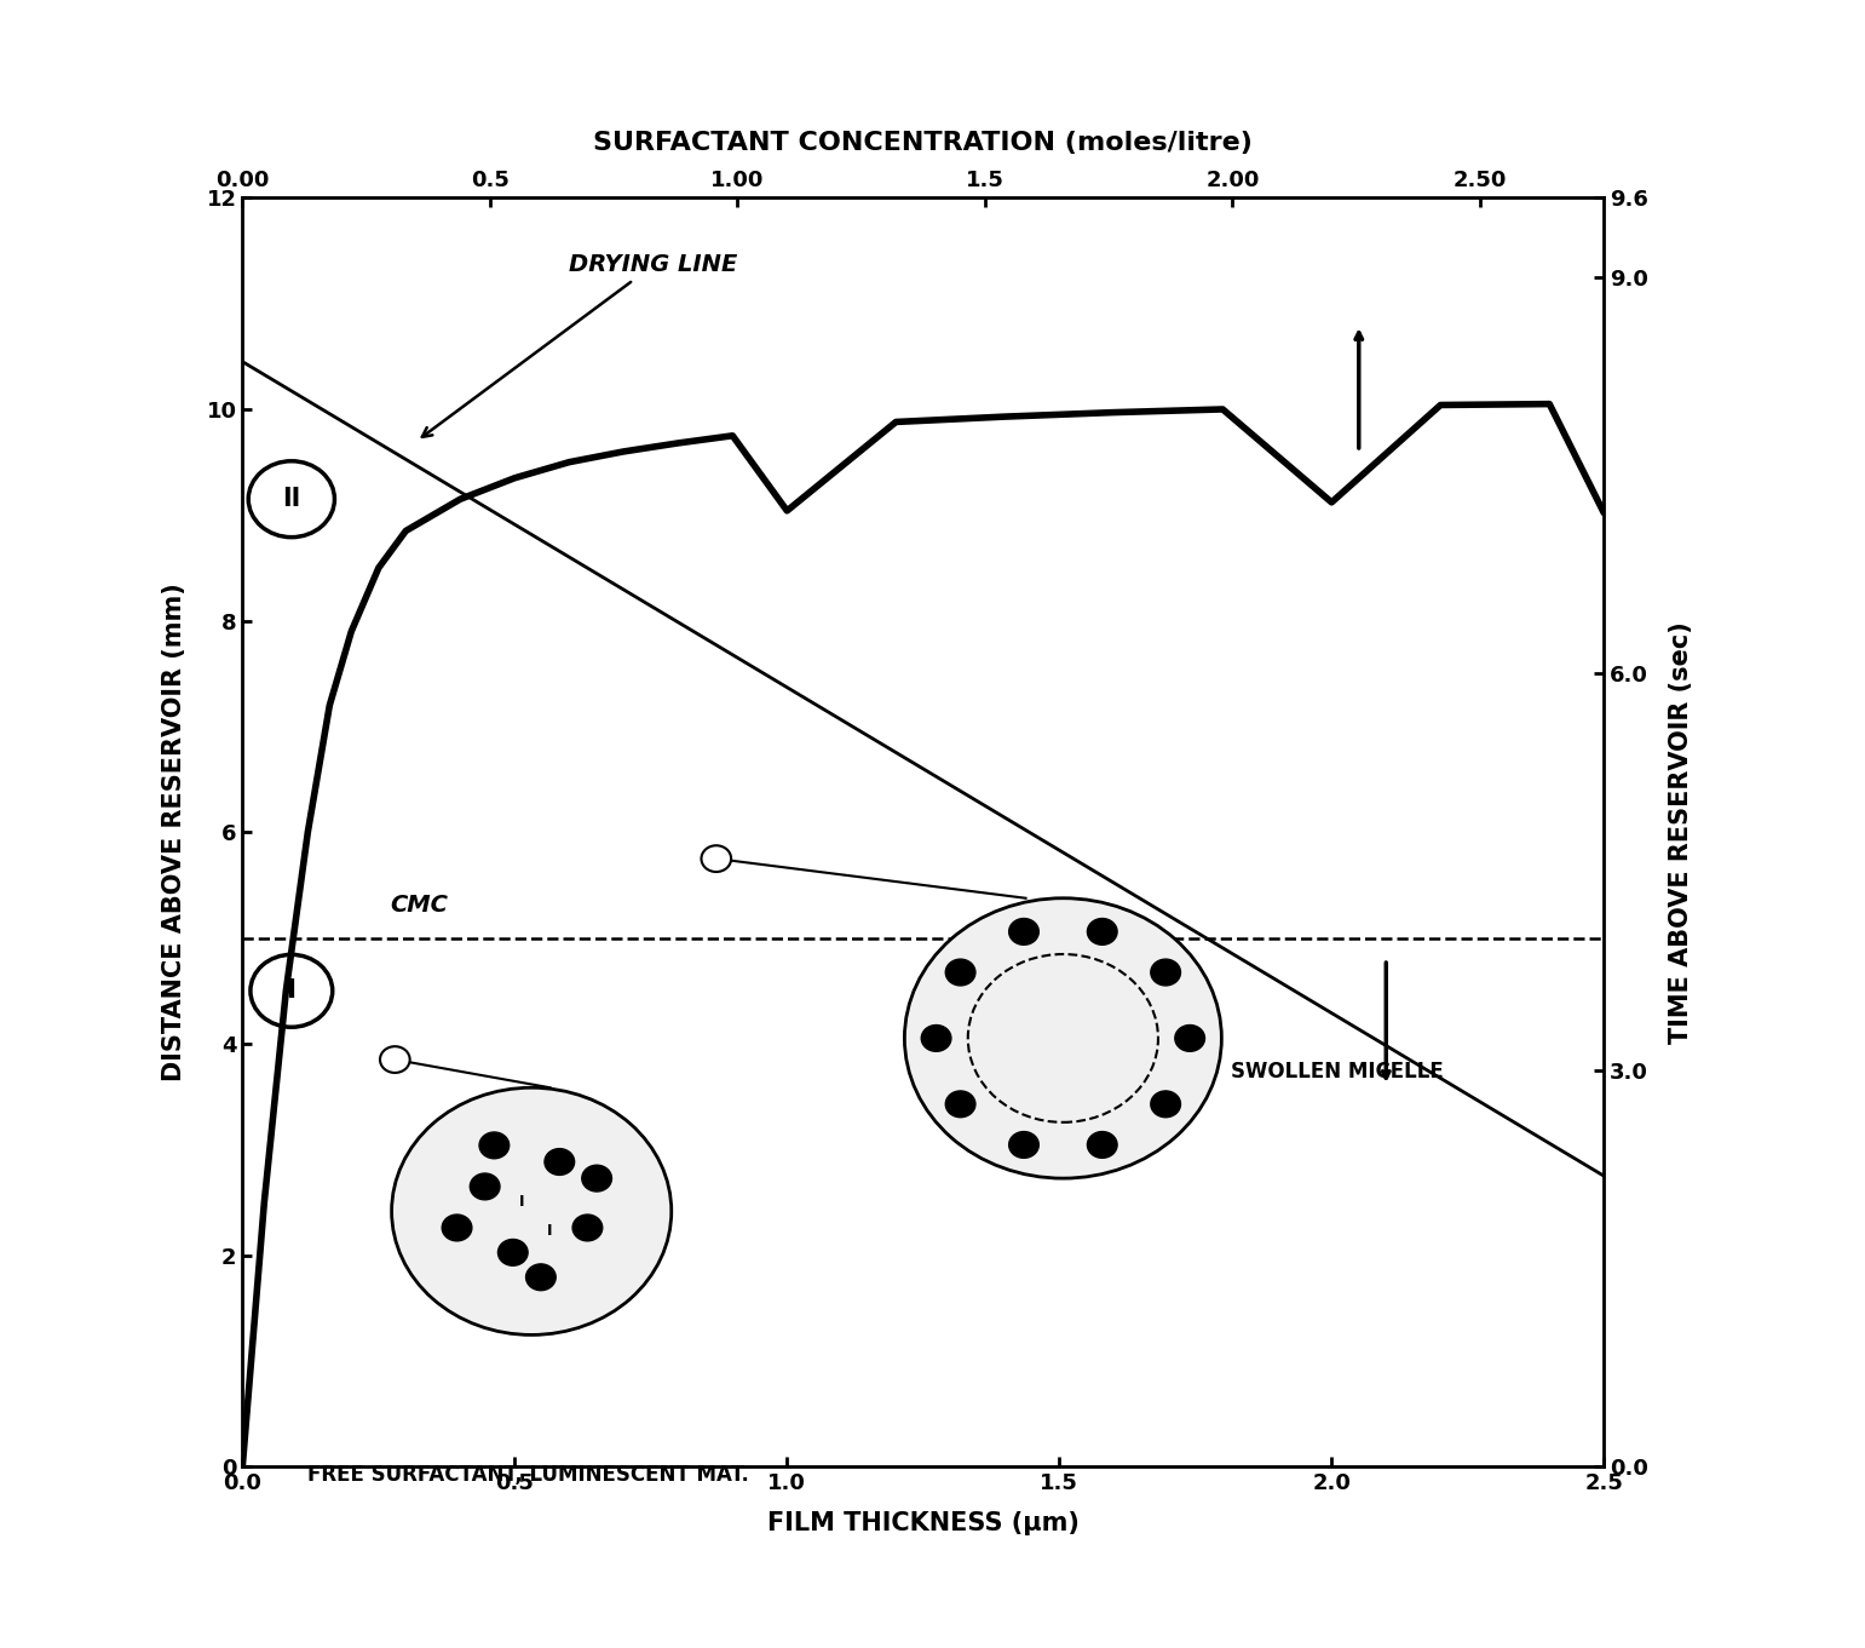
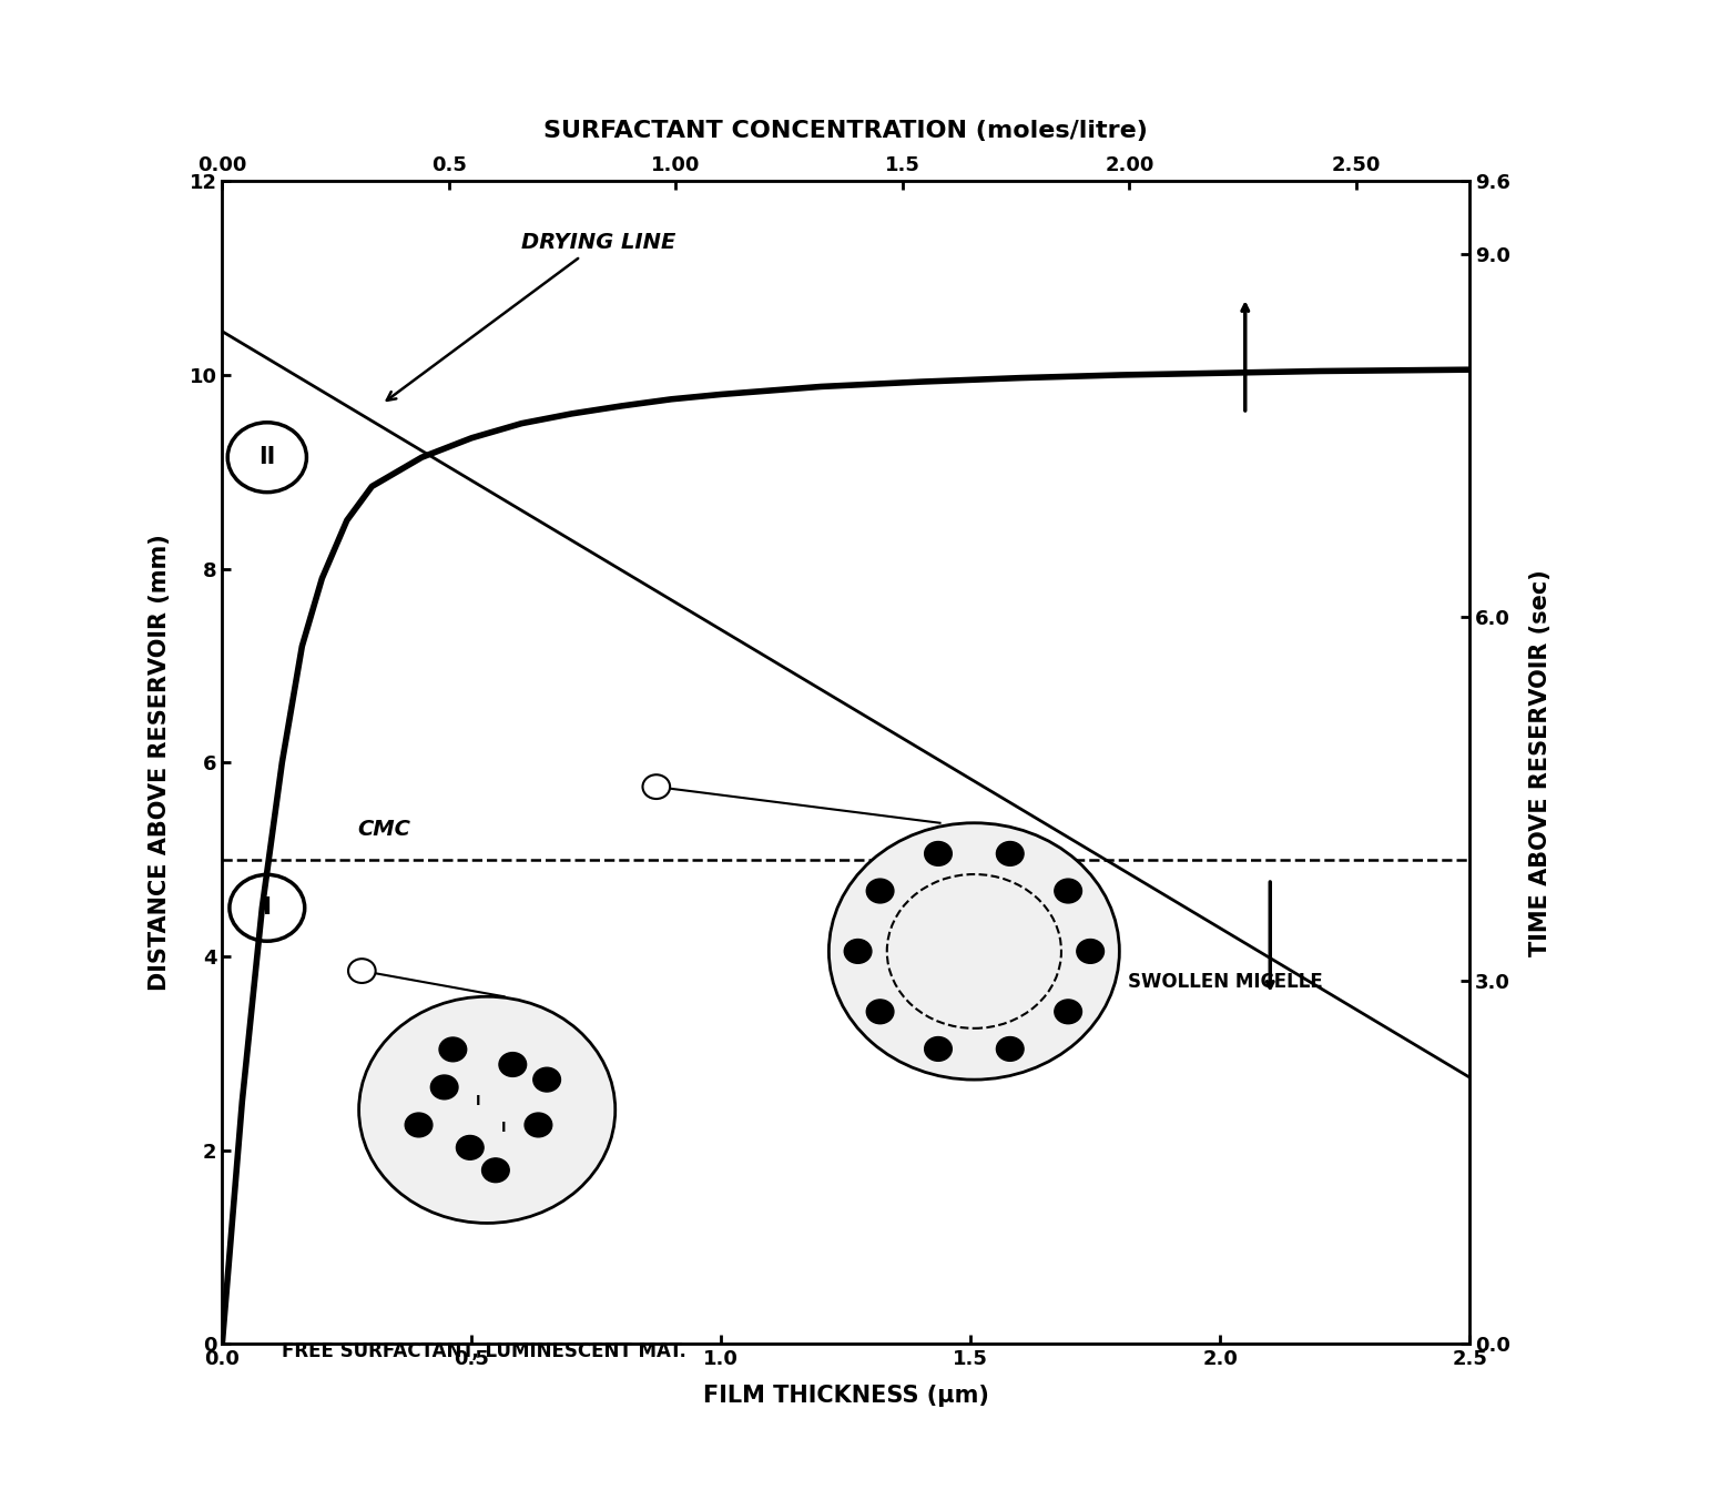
1.0: 9.04 -> 9.80
2.0: 9.12 -> 10.02
2.5: 9.02 -> 10.05
